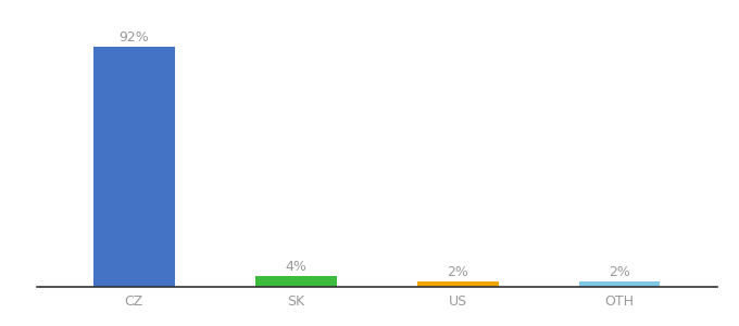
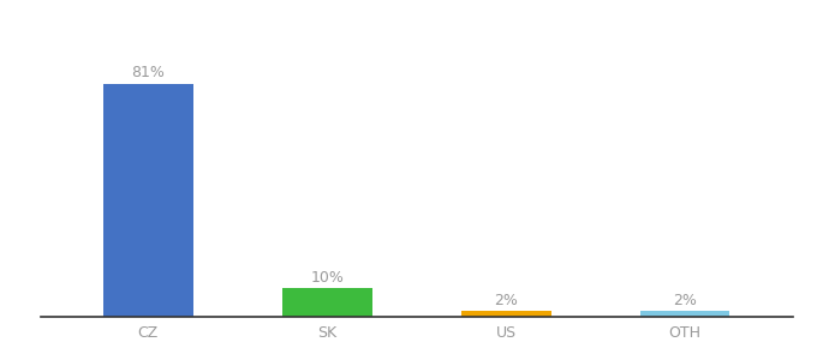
CZ: 92% -> 81%
SK: 4% -> 10%
